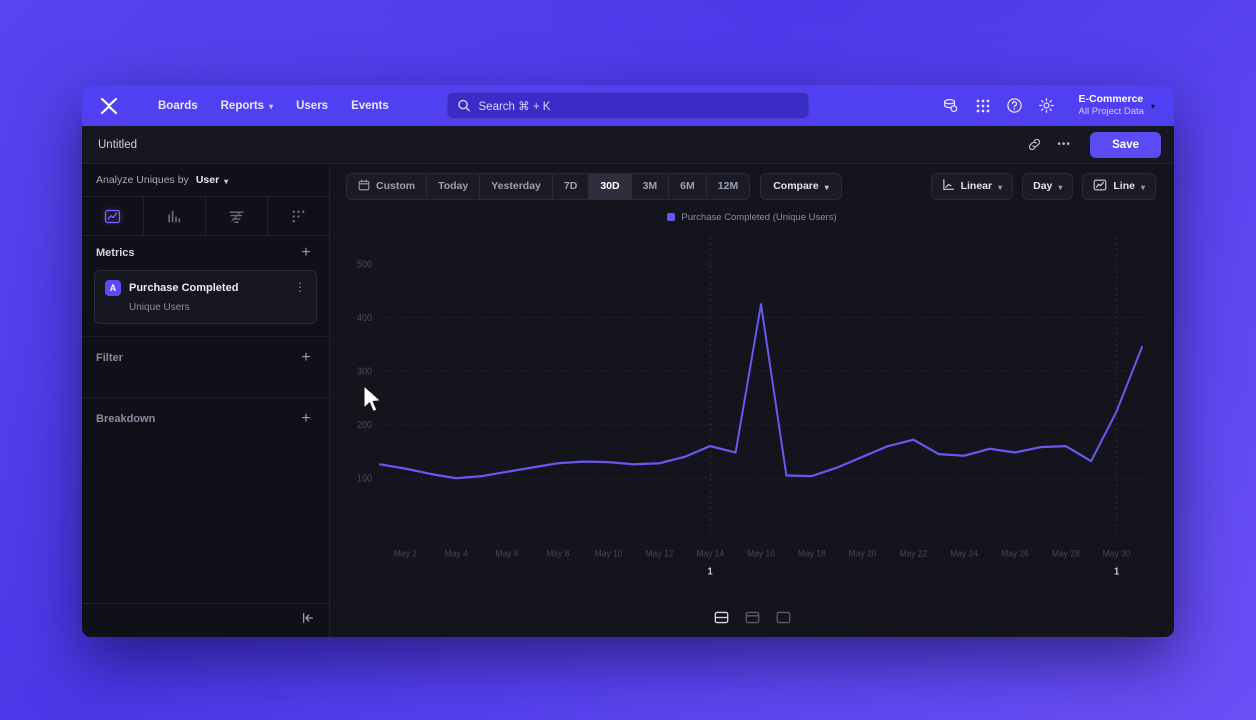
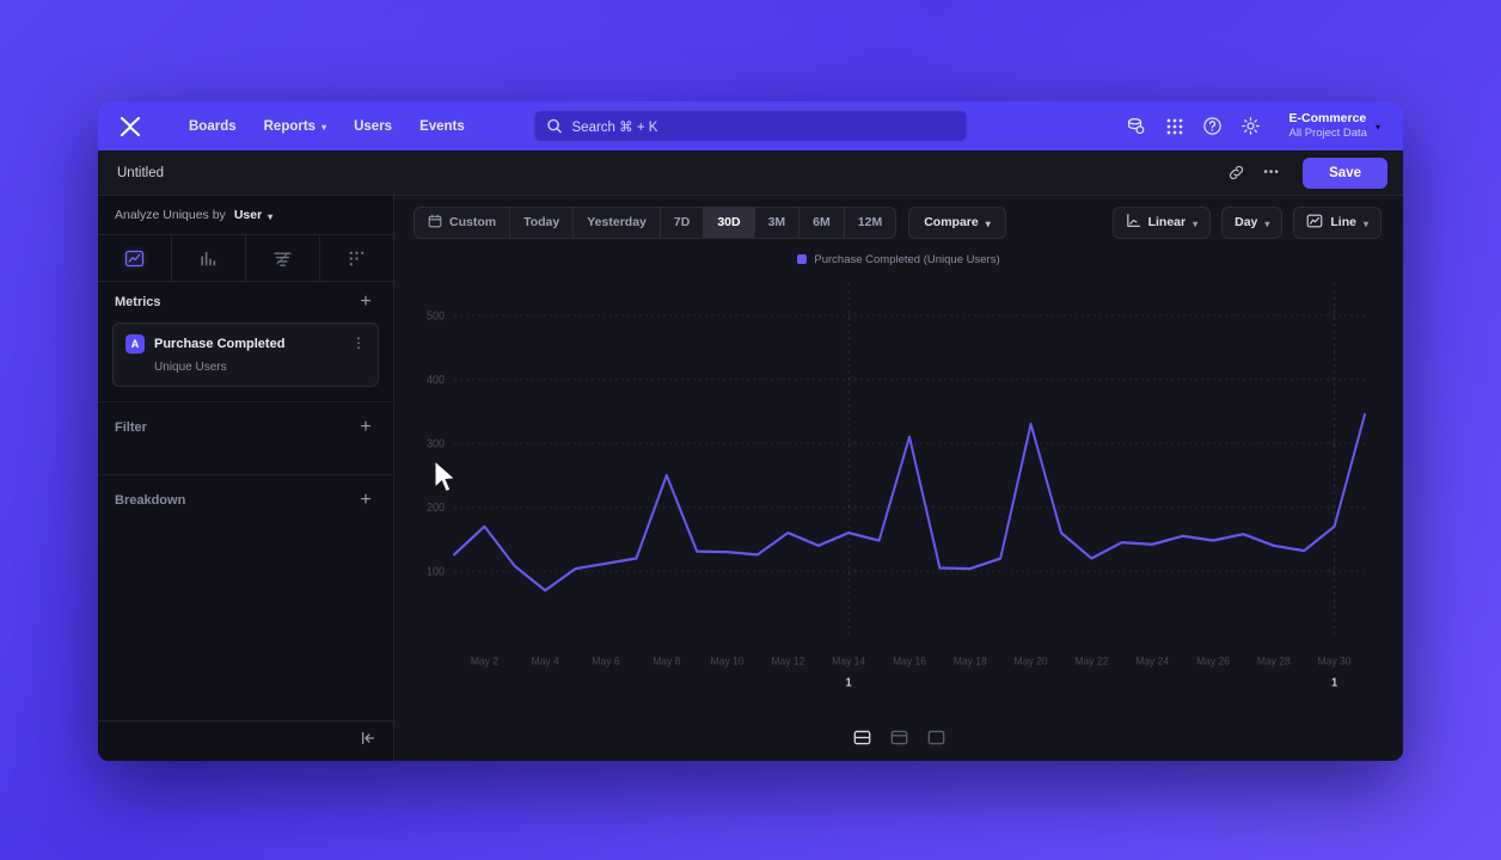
May 2: 120 -> 170
May 4: 100 -> 70
May 8: 130 -> 250
May 12: 130 -> 160
May 16: 420 -> 310
May 20: 140 -> 330
May 22: 170 -> 120
May 28: 160 -> 140
May 30: 220 -> 170
